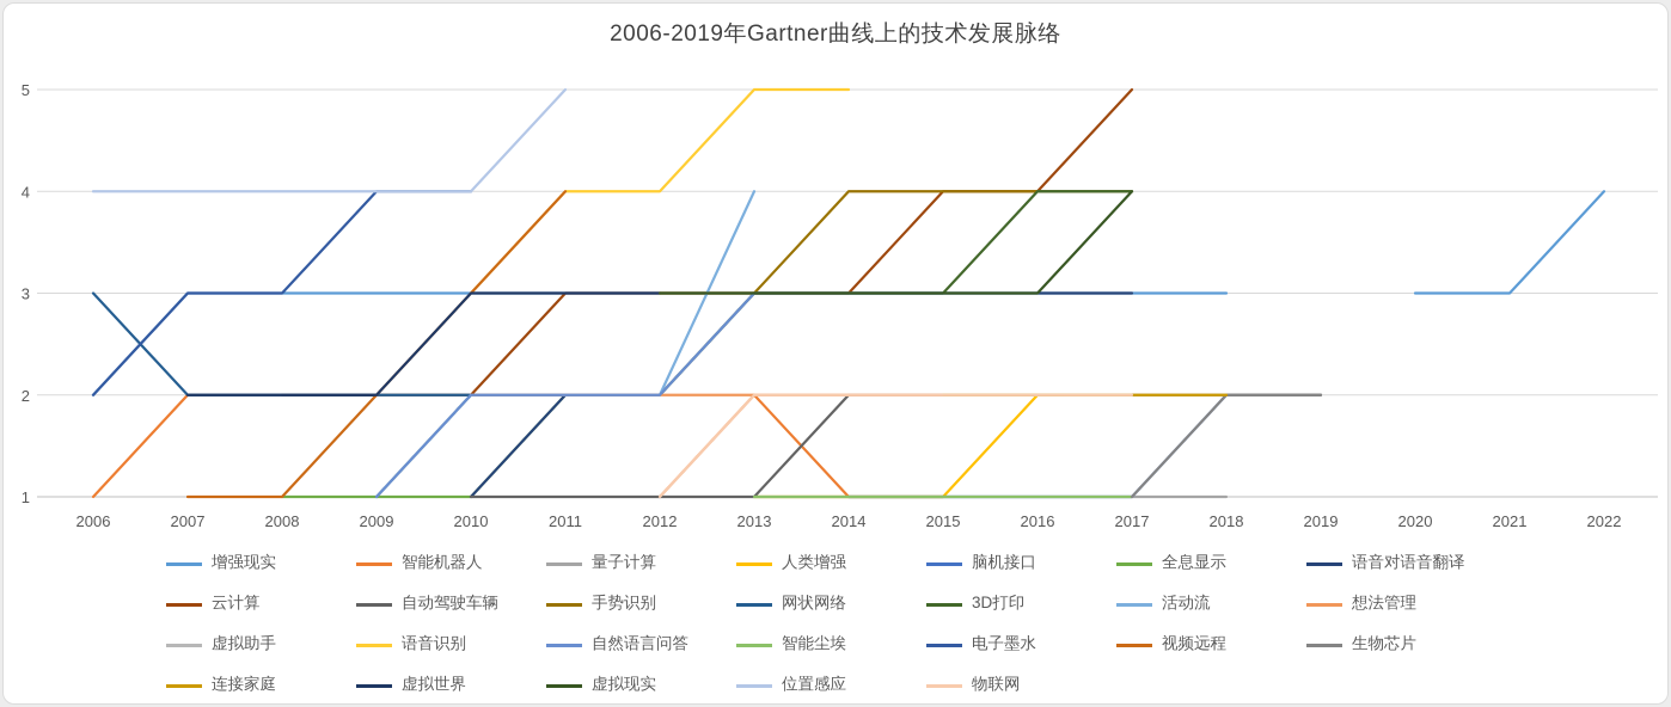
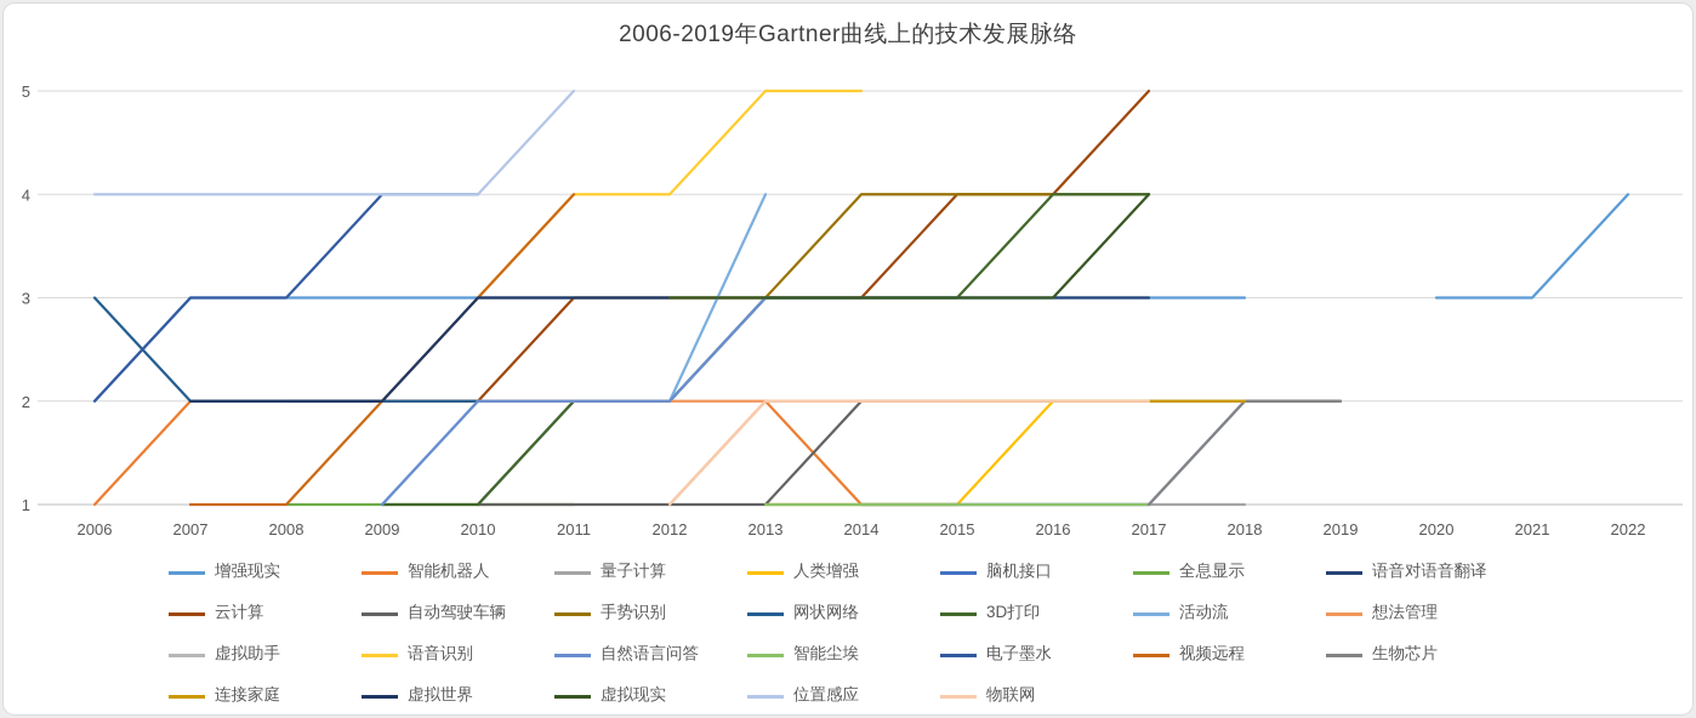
3D打印/2010: 2 -> 1
全息显示/2011: 2 -> 1
